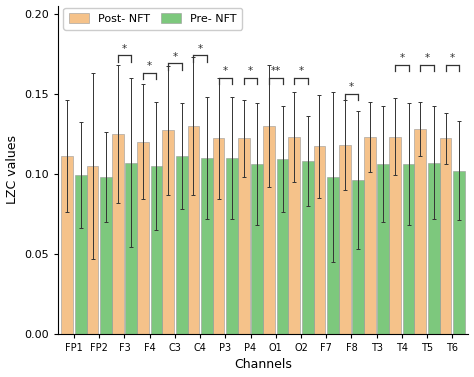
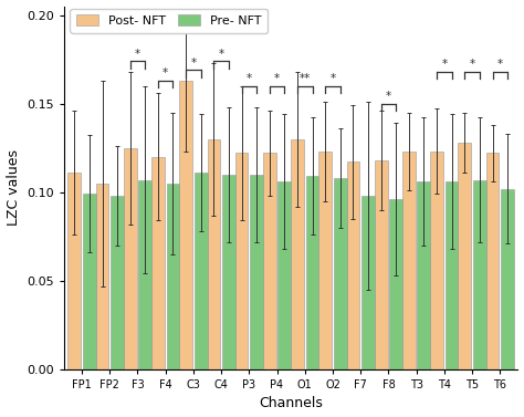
Post- NFT/C3: 0.127 -> 0.163
